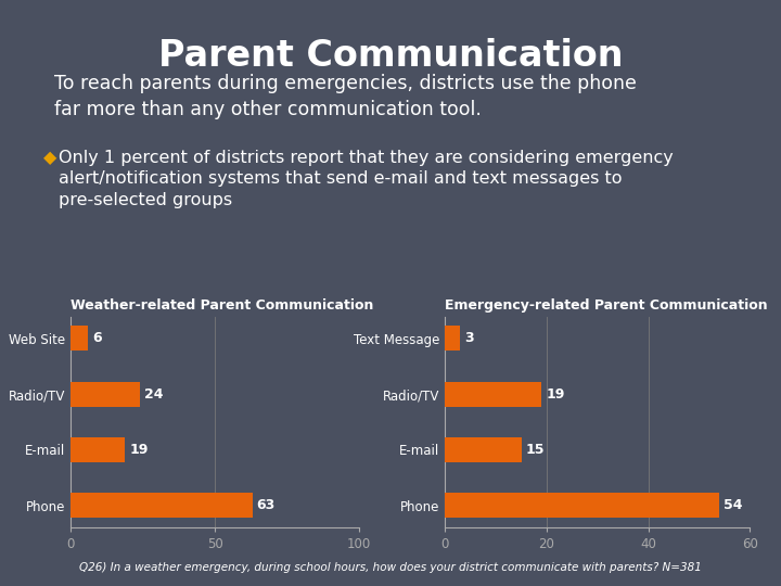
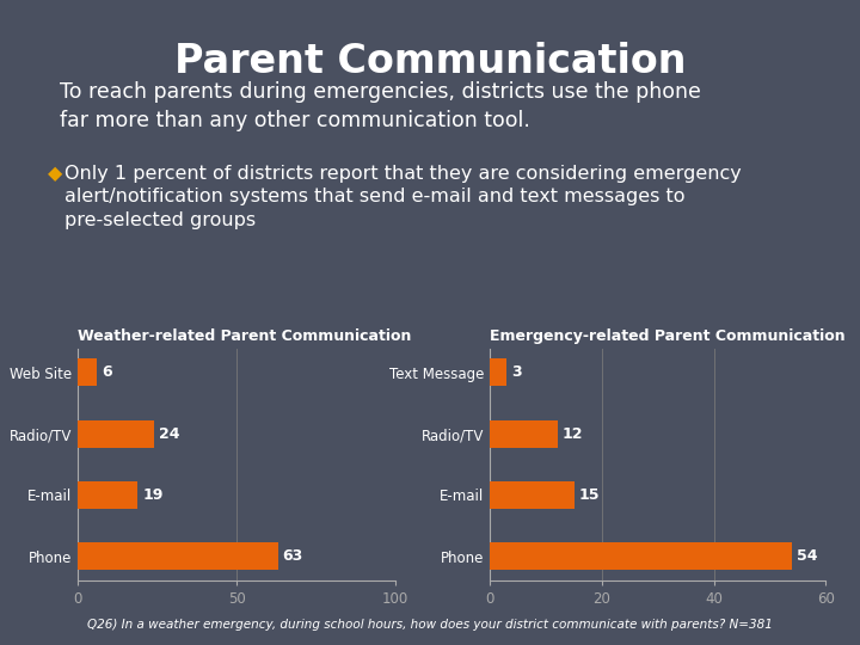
Emergency-related Parent Communication/Radio/TV: 19 -> 12
